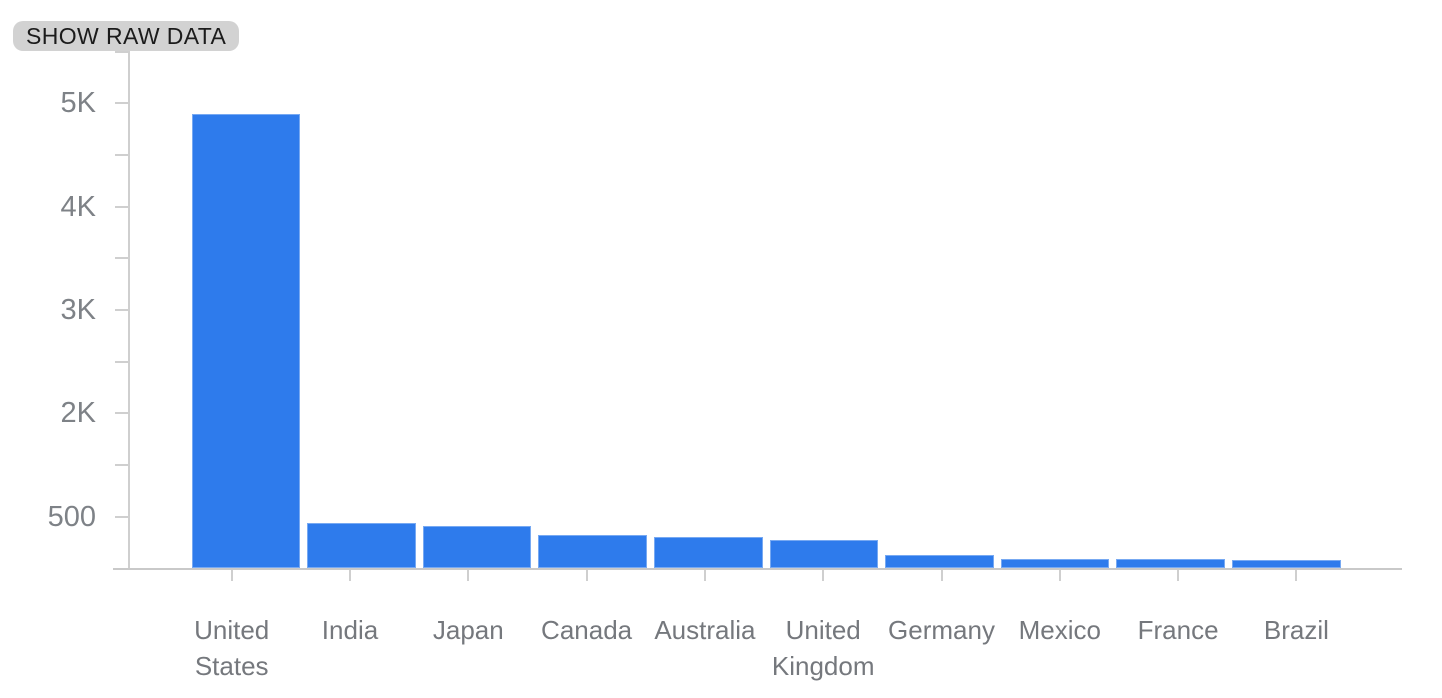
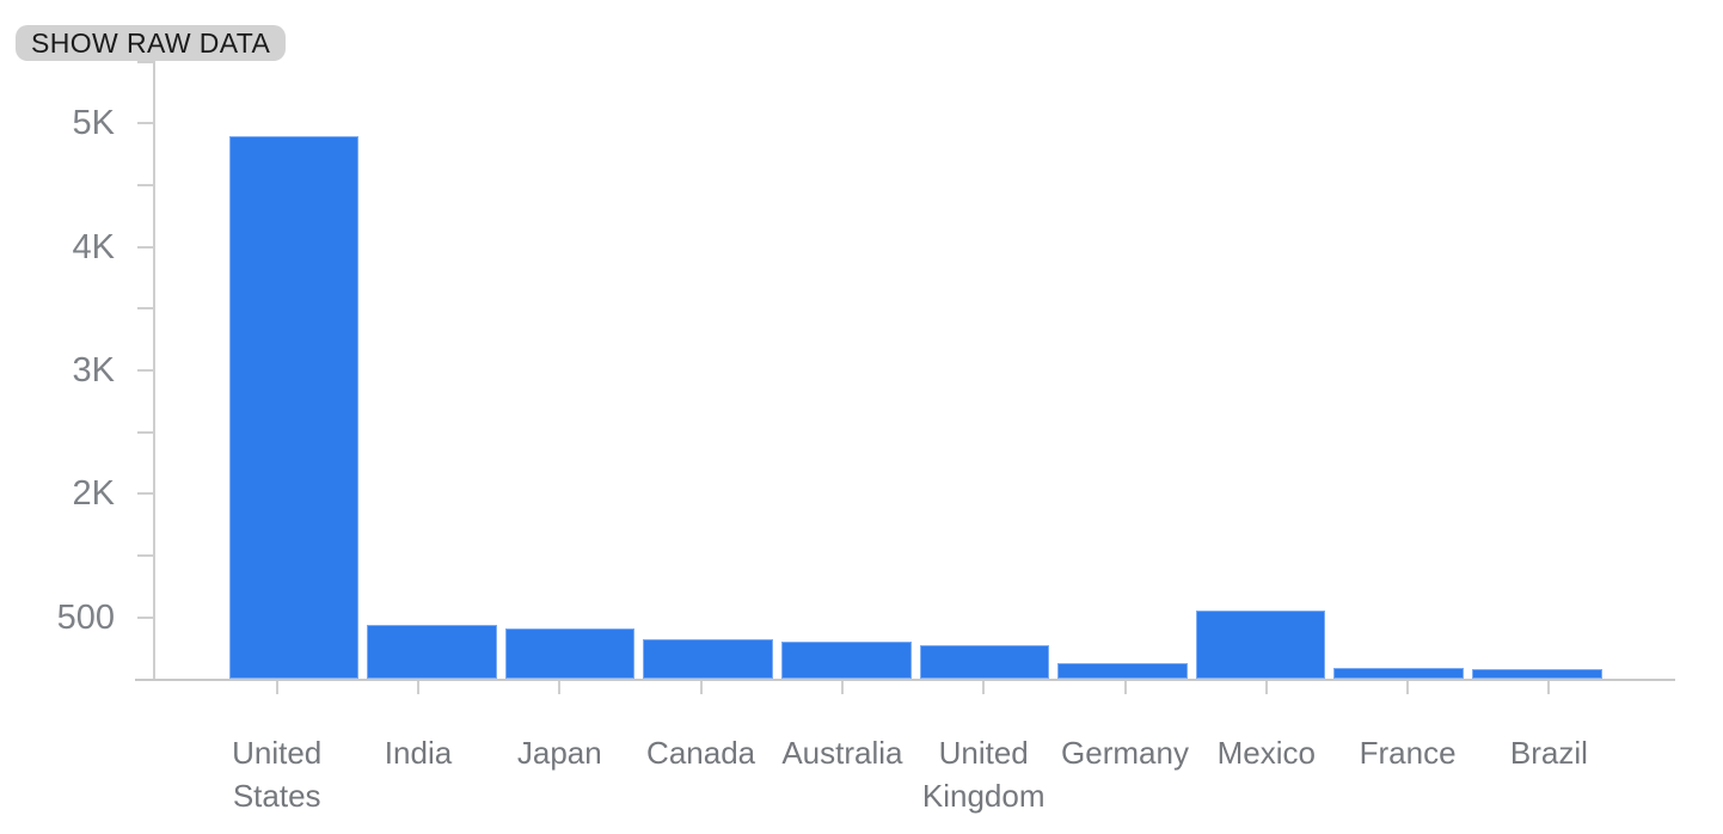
Mexico: 0.10K -> 0.61K
